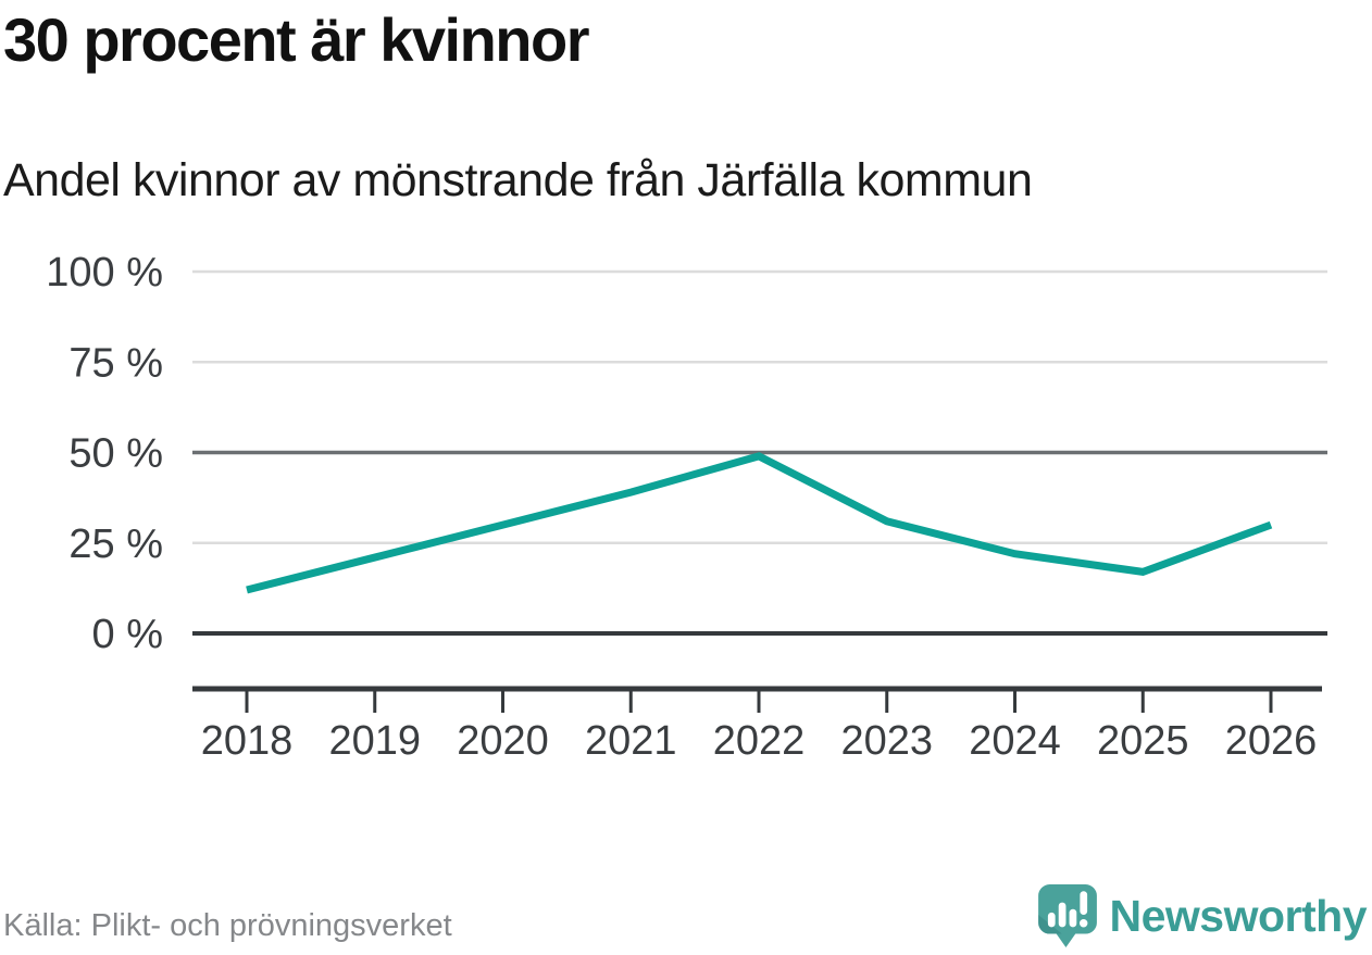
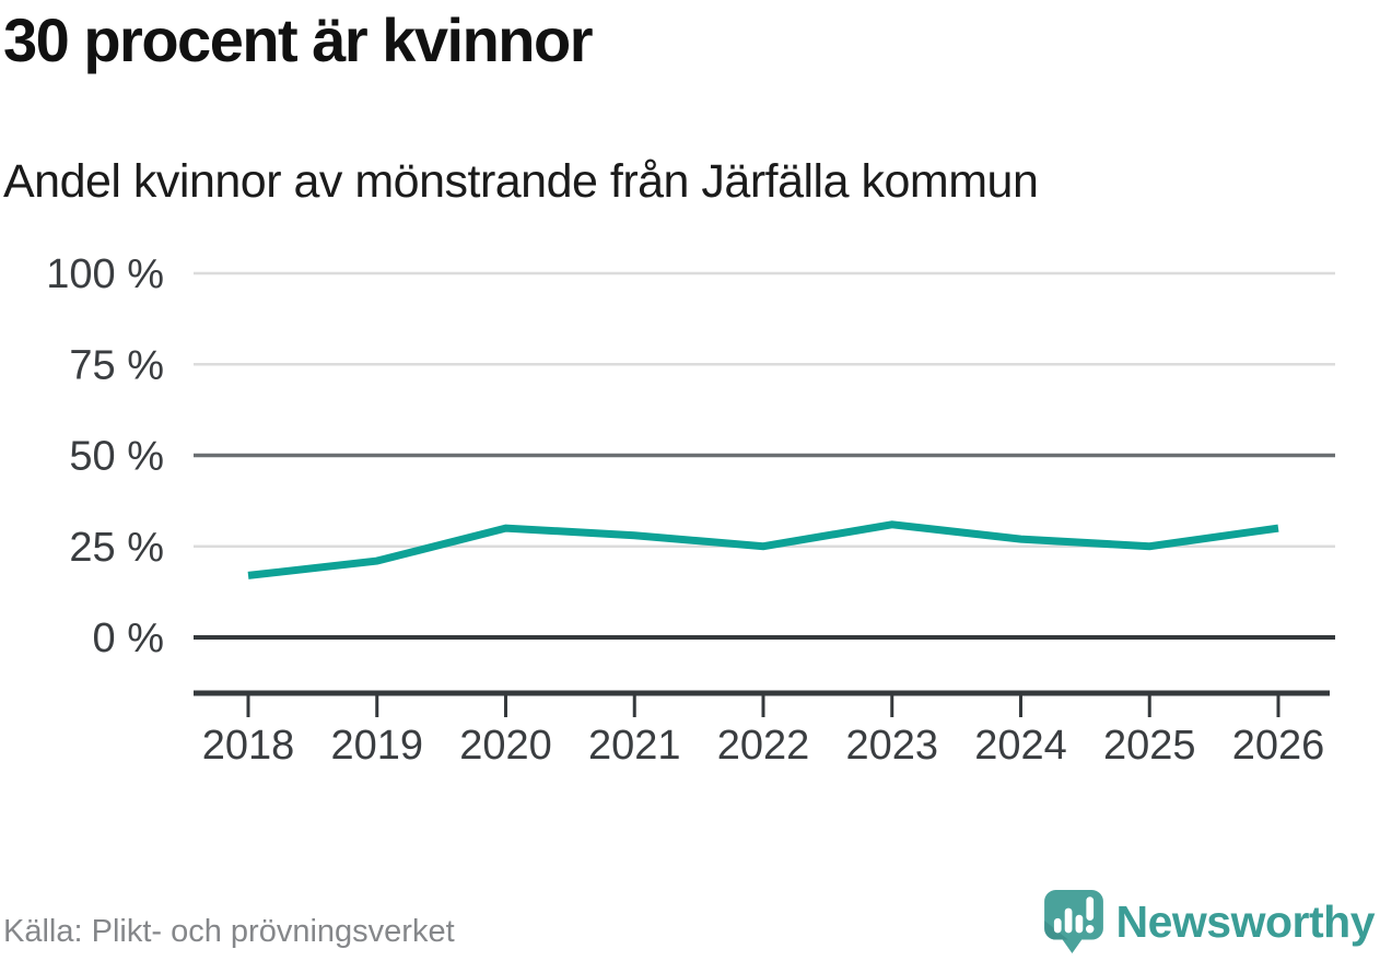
2018: 12% -> 17%
2021: 39% -> 28%
2022: 49% -> 25%
2024: 22% -> 27%
2025: 17% -> 25%
